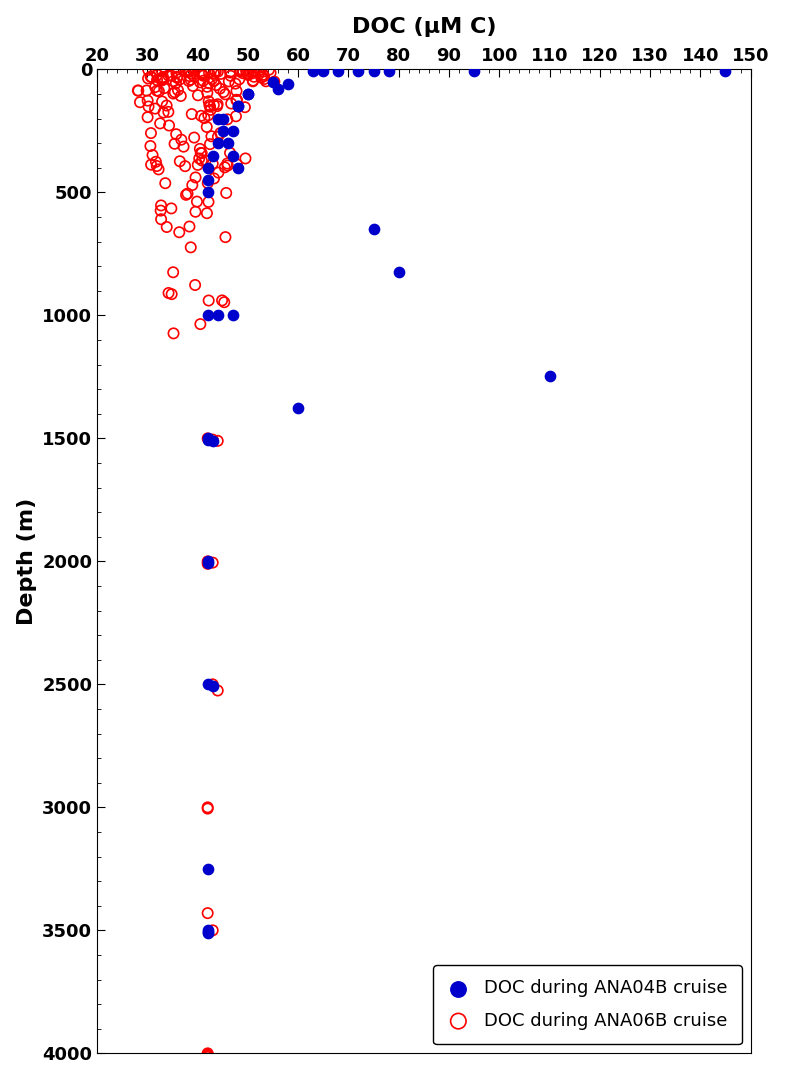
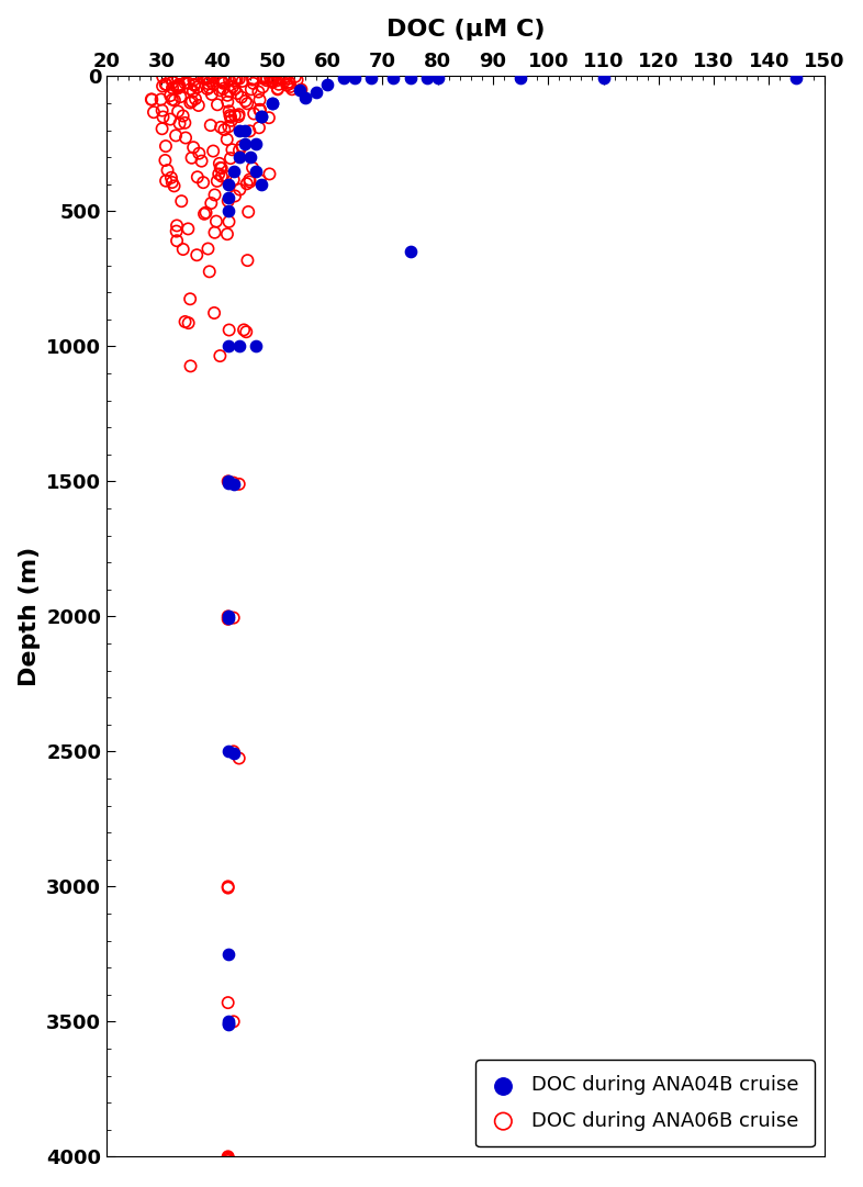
DOC during ANA04B cruise/60: 1375 -> 30
DOC during ANA04B cruise/80: 825 -> 5
DOC during ANA04B cruise/110: 1245 -> 5
